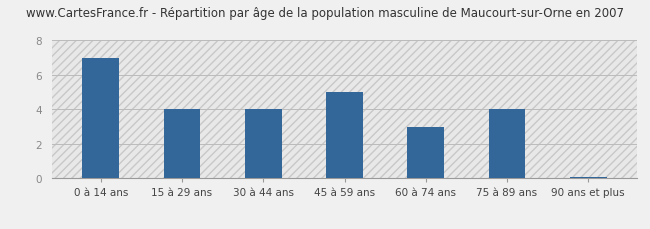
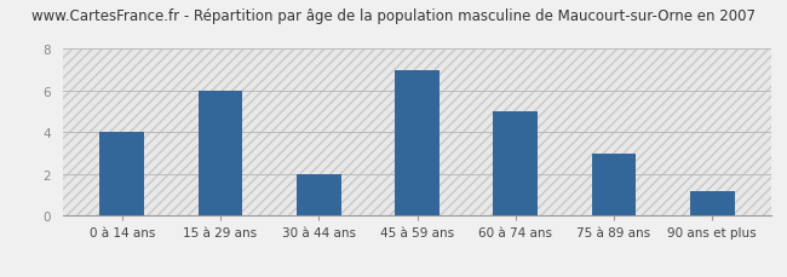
0 à 14 ans: 7.0 -> 4.0
15 à 29 ans: 4.0 -> 6.0
30 à 44 ans: 4.0 -> 2.0
45 à 59 ans: 5.0 -> 7.0
60 à 74 ans: 3.0 -> 5.0
75 à 89 ans: 4.0 -> 3.0
90 ans et plus: 0.1 -> 1.2
